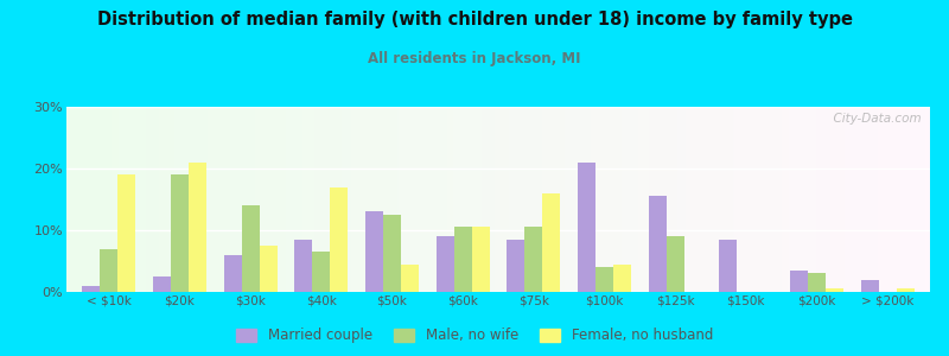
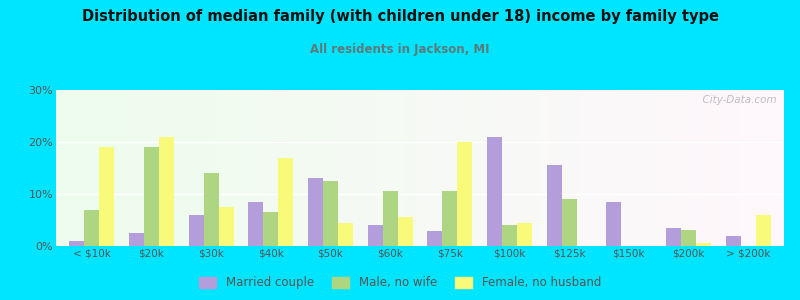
Married couple/$60k: 9.0% -> 4.0%
Female, no husband/$60k: 10.5% -> 5.6%
Married couple/$75k: 8.5% -> 2.8%
Female, no husband/$75k: 16.0% -> 20.0%
Female, no husband/> $200k: 0.5% -> 6.0%
